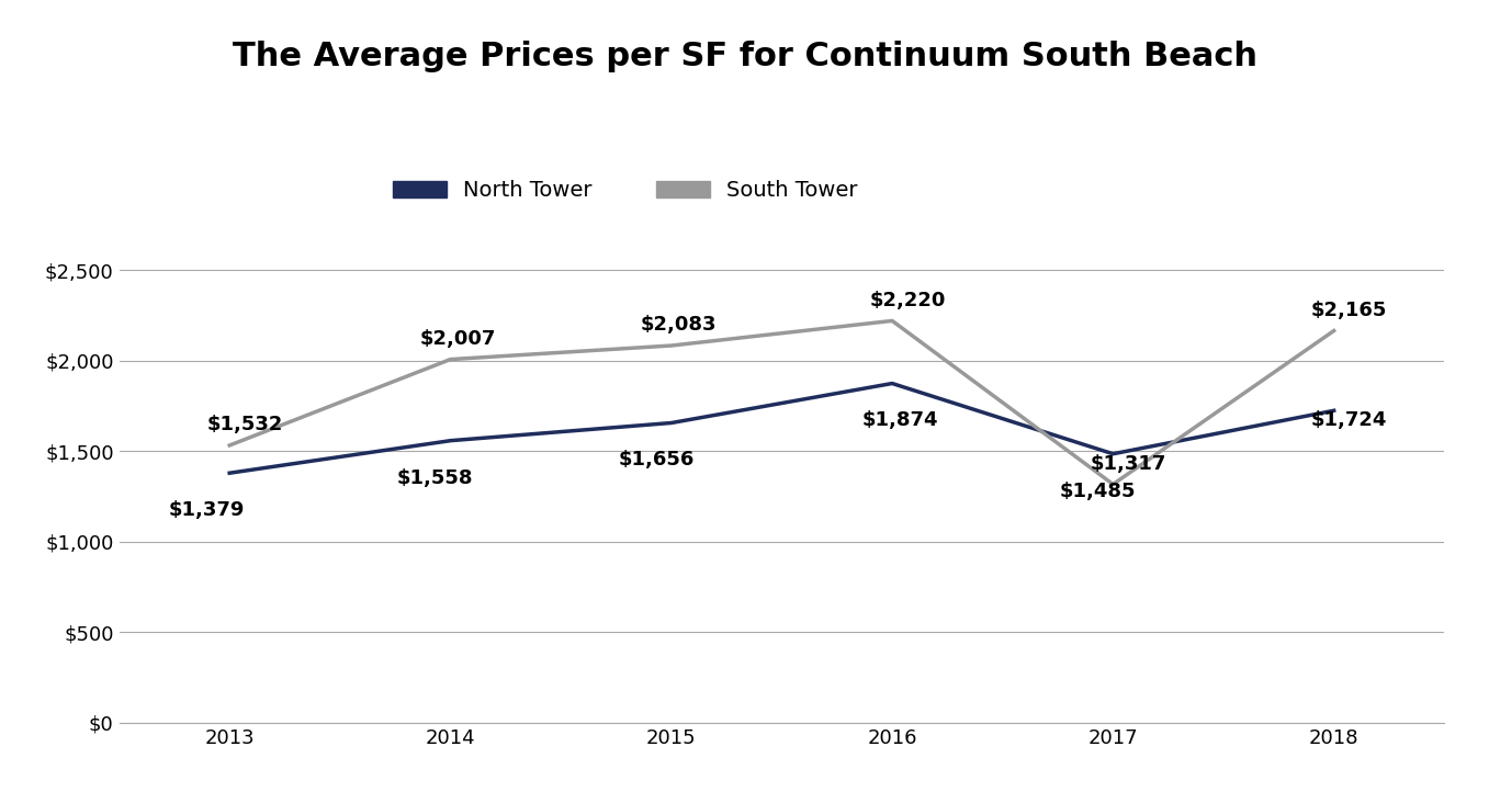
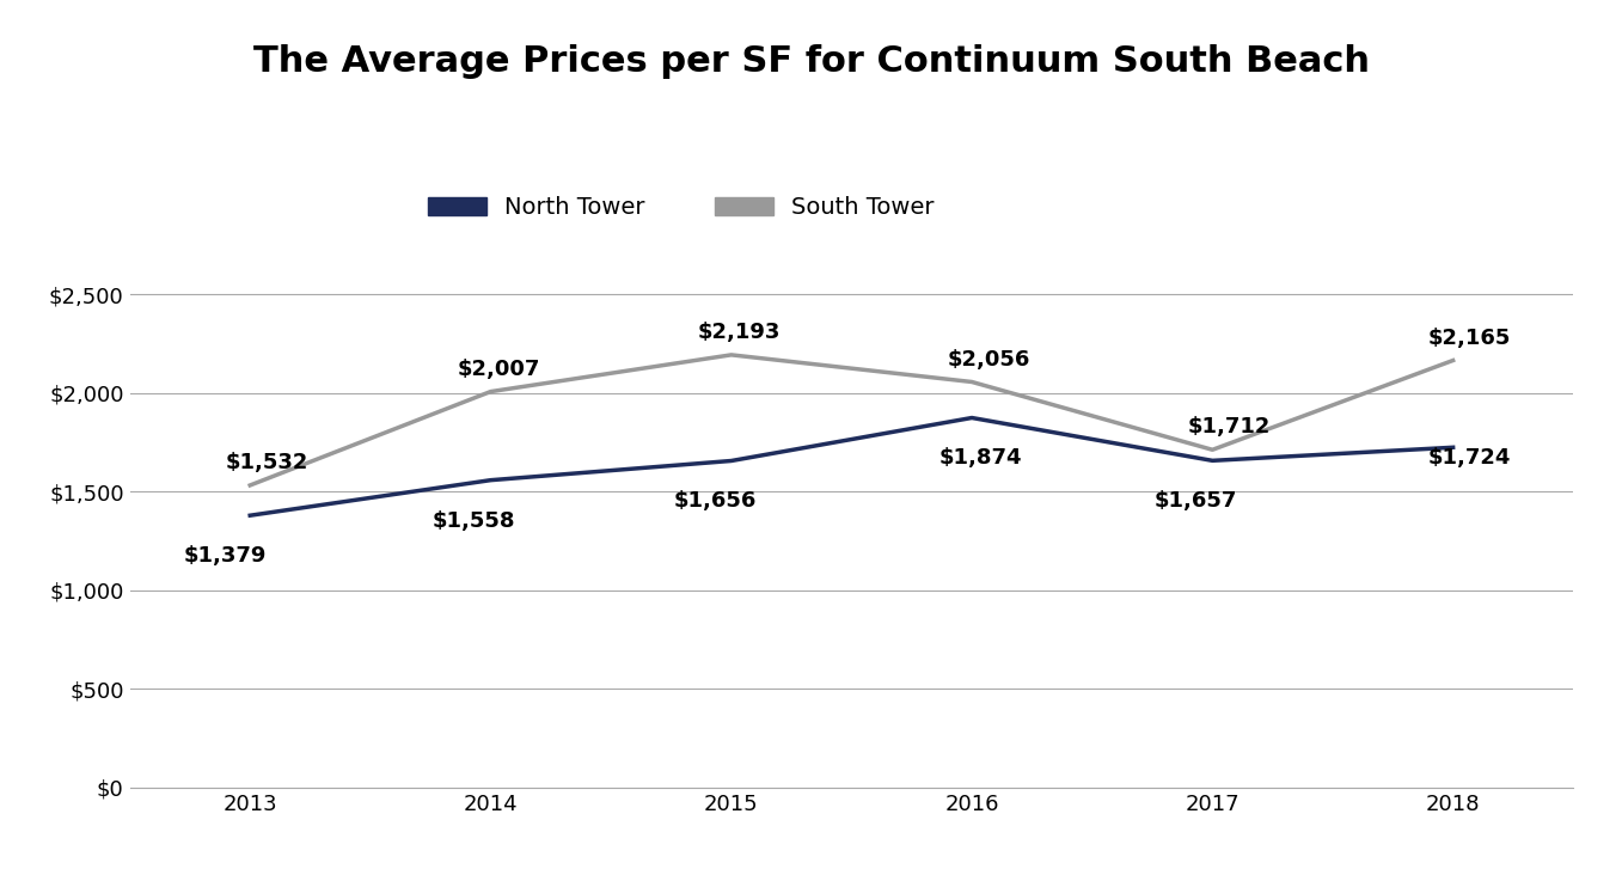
South Tower/2015: $2,083 -> $2,193
South Tower/2016: $2,220 -> $2,056
North Tower/2017: $1,485 -> $1,657
South Tower/2017: $1,317 -> $1,712
